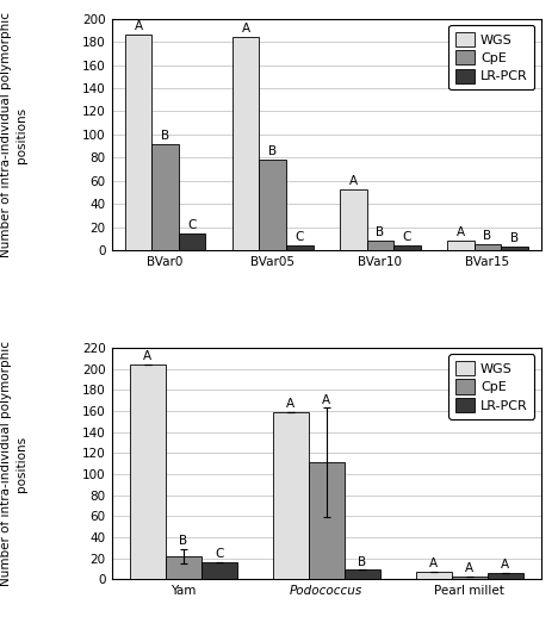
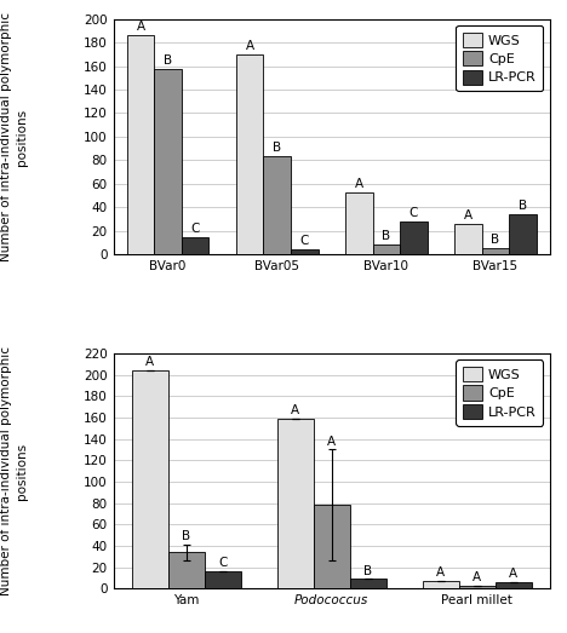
CpE/BVar0: 92 -> 158
WGS/BVar05: 184 -> 170
CpE/BVar05: 78 -> 84
LR-PCR/BVar10: 4 -> 28
WGS/BVar15: 8 -> 26
LR-PCR/BVar15: 3 -> 34
CpE/Yam: 22 -> 34
CpE/Podococcus: 111 -> 78
